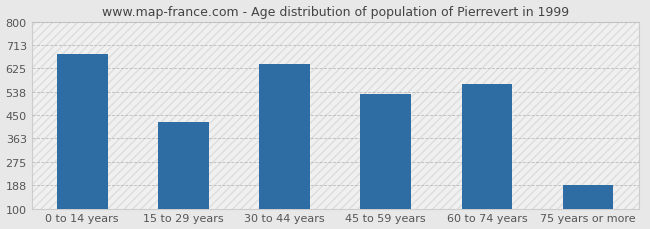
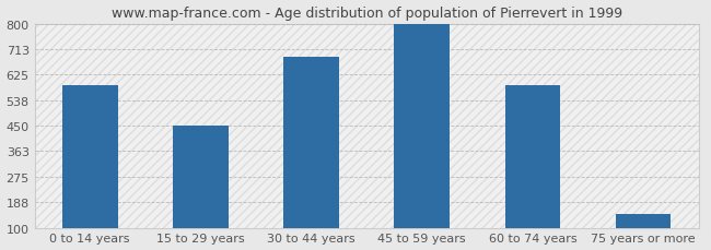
0 to 14 years: 680 -> 590
15 to 29 years: 425 -> 450
30 to 44 years: 640 -> 685
45 to 59 years: 530 -> 800
60 to 74 years: 565 -> 590
75 years or more: 190 -> 148
